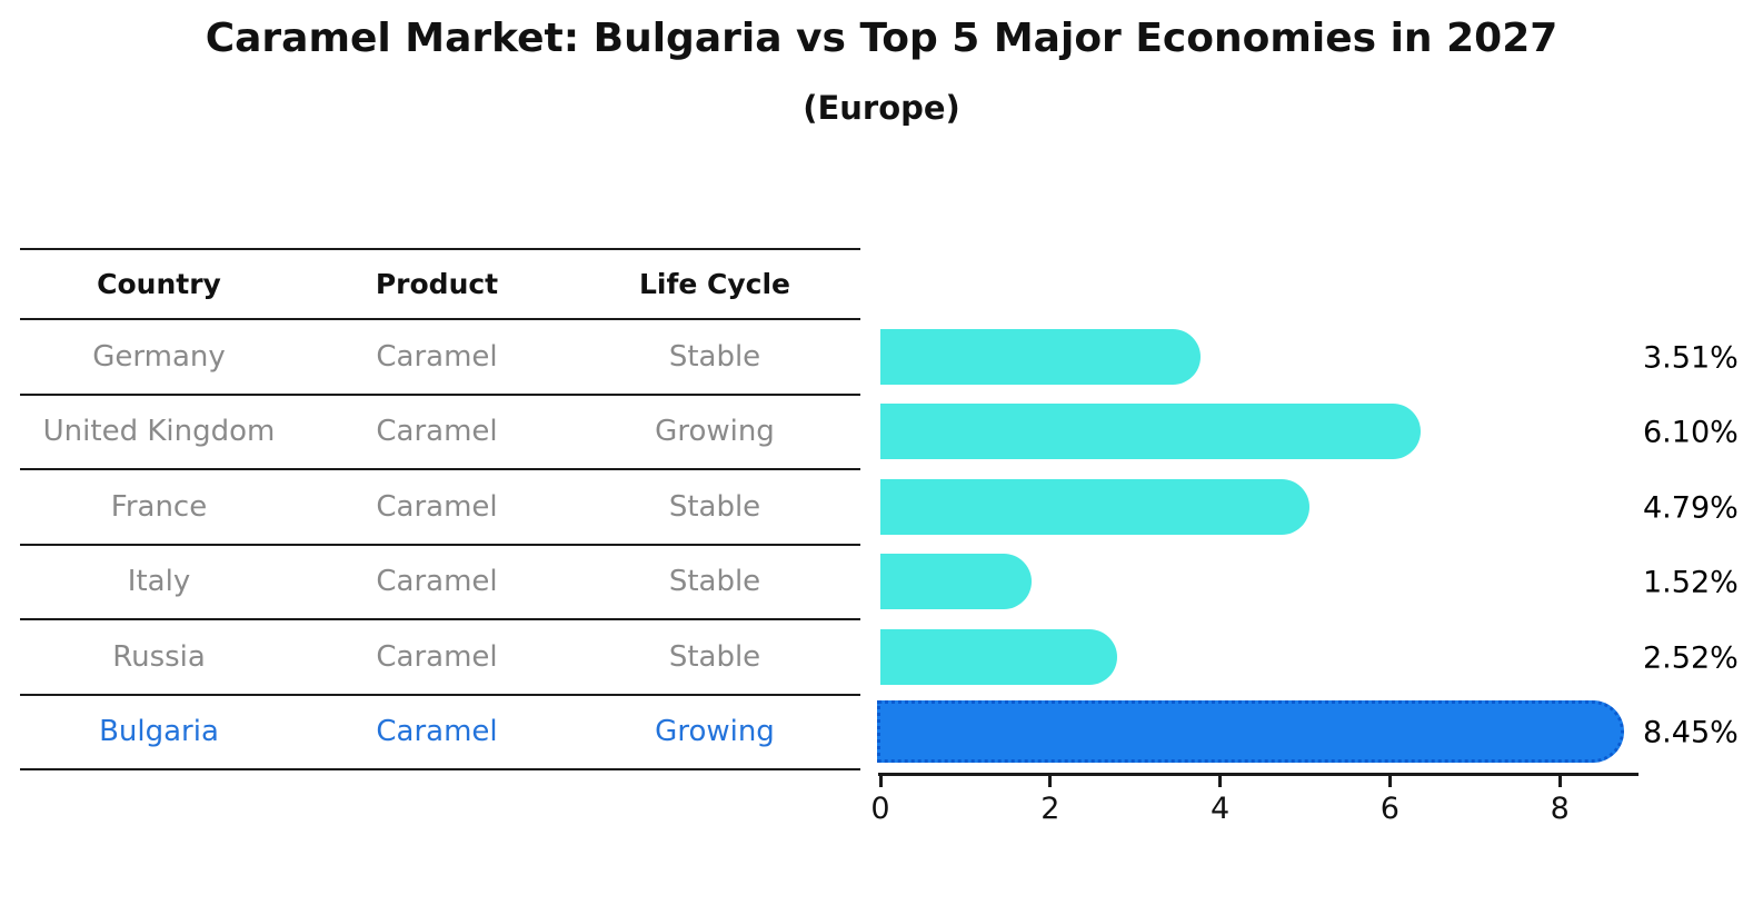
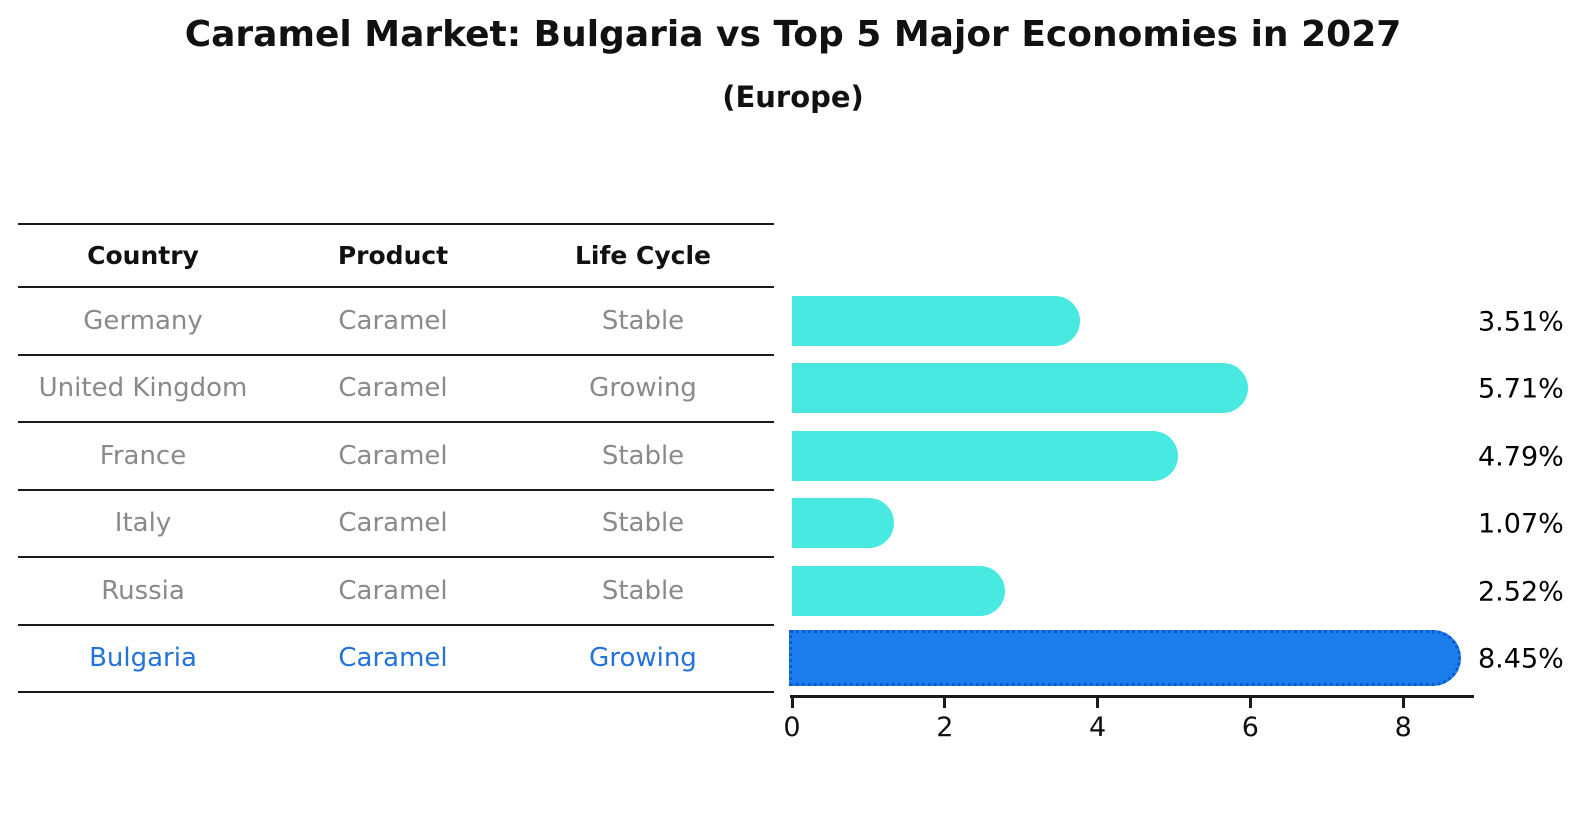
United Kingdom: 6.10% -> 5.71%
Italy: 1.52% -> 1.07%
